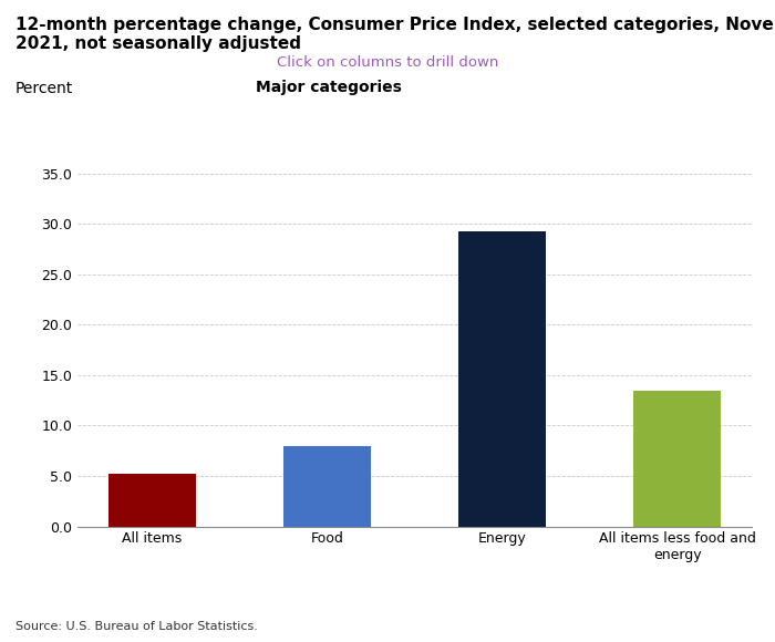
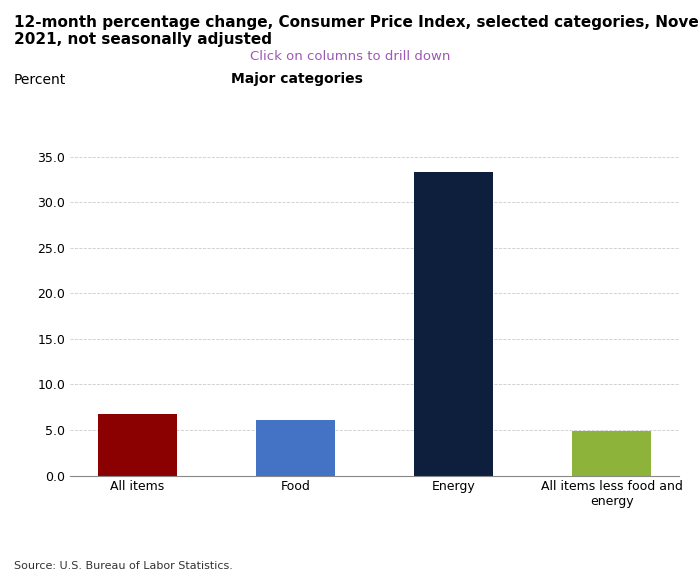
All items: 5.2 -> 6.8
Food: 8.0 -> 6.1
Energy: 29.2 -> 33.3
All items less food and energy: 13.4 -> 4.9
